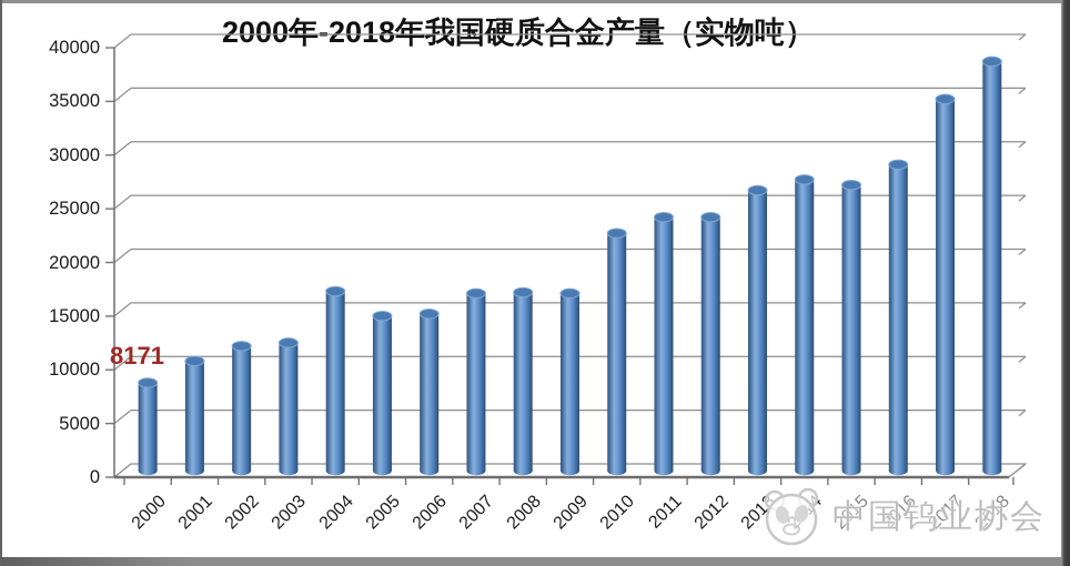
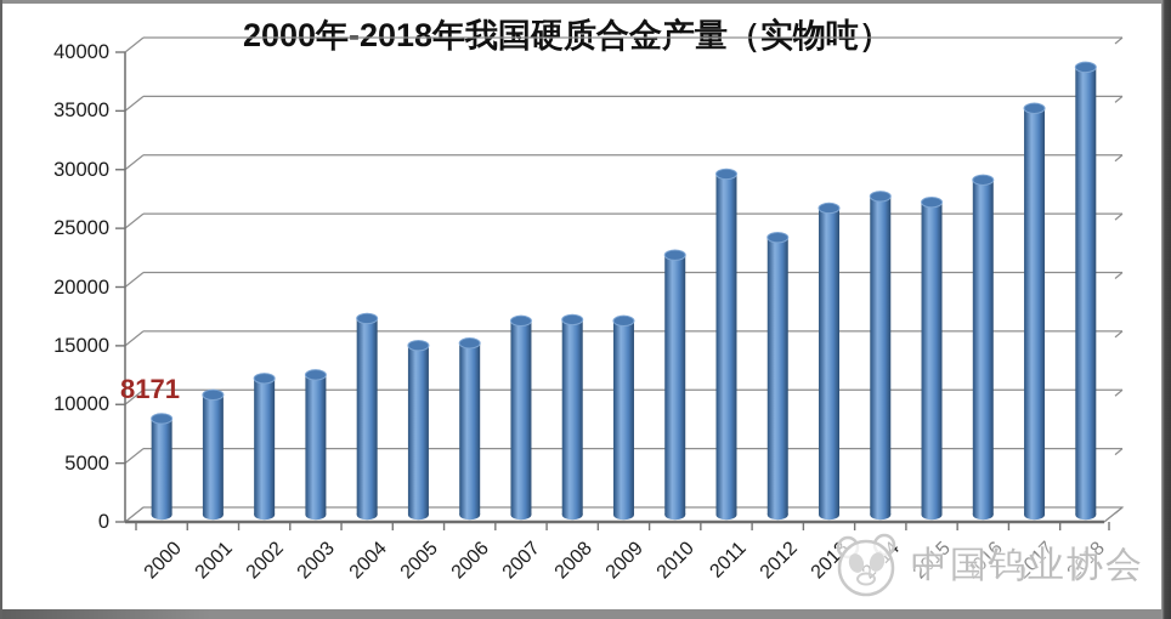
2011: 24000 -> 29000
